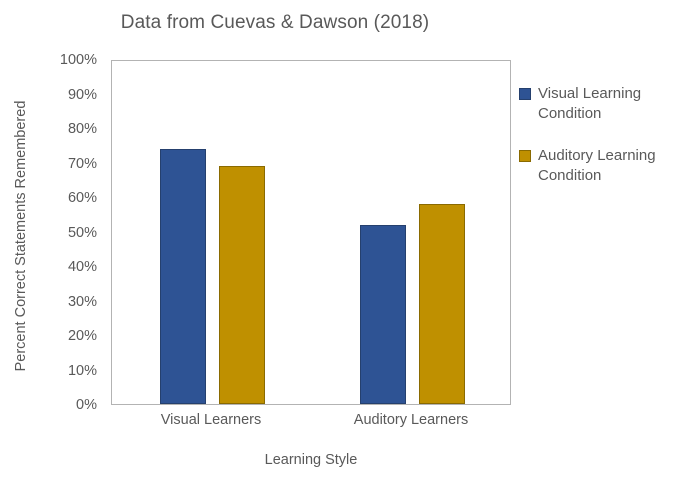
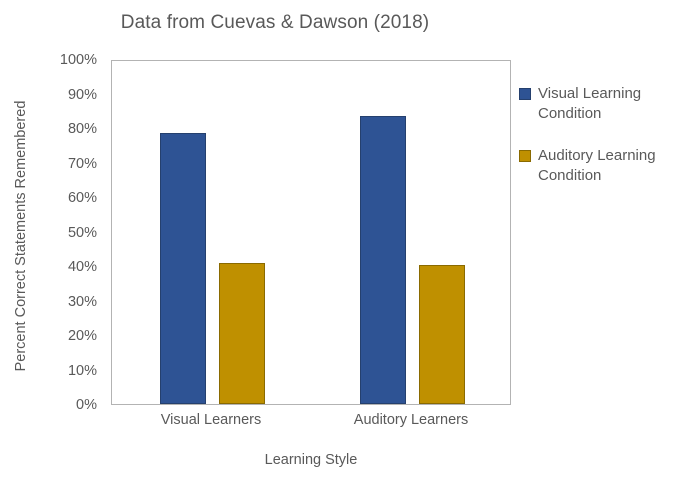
Visual Learning Condition/Visual Learners: 74% -> 78%
Auditory Learning Condition/Visual Learners: 69% -> 41%
Visual Learning Condition/Auditory Learners: 52% -> 84%
Auditory Learning Condition/Auditory Learners: 58% -> 40%
